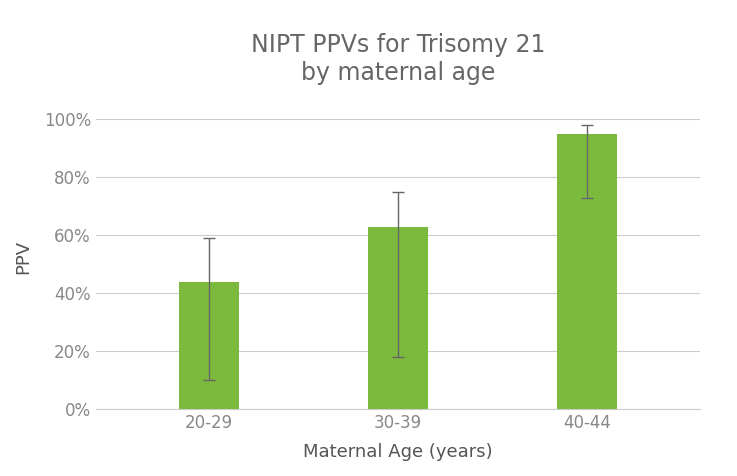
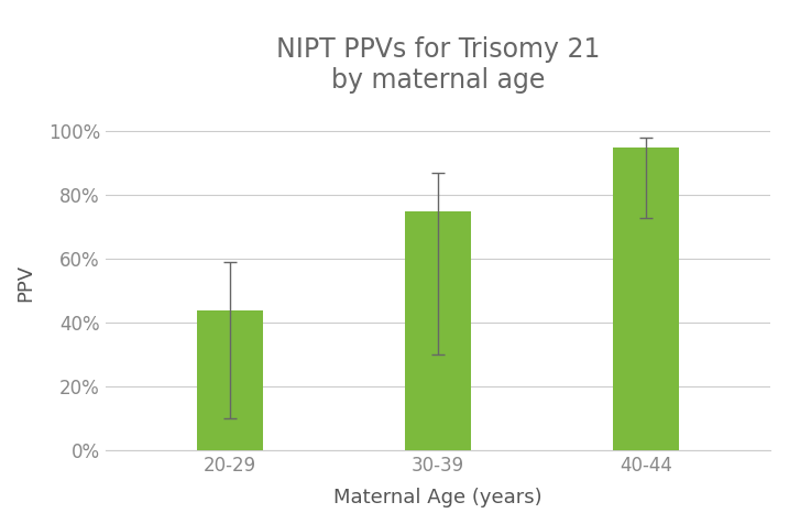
30-39: 63% -> 75%
